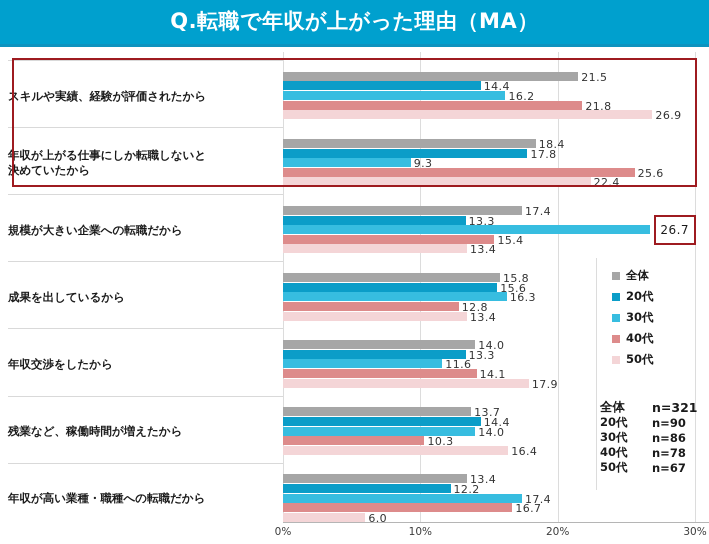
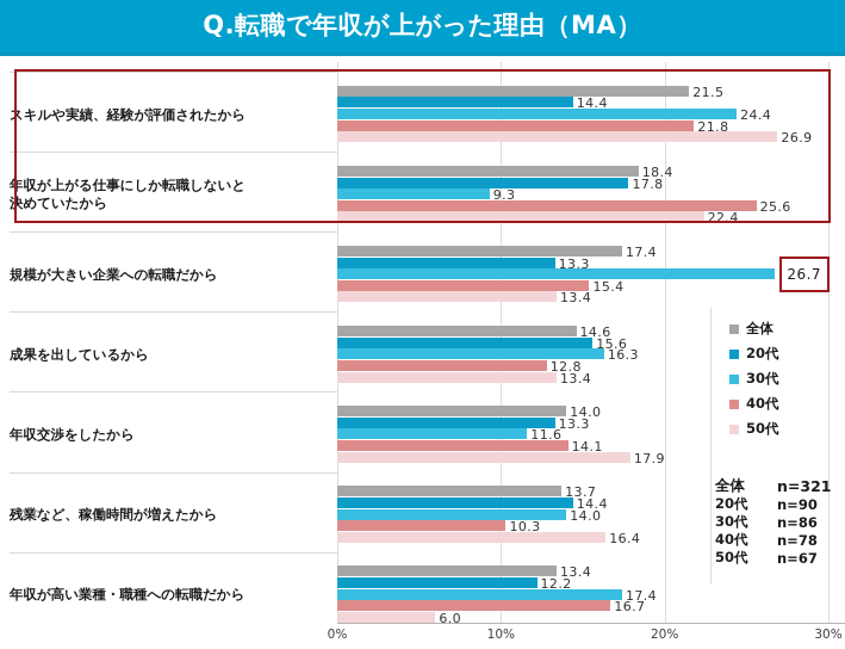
30代/スキルや実績、経験が評価されたから: 16.2 -> 24.4
全体/成果を出しているから: 15.8 -> 14.6
